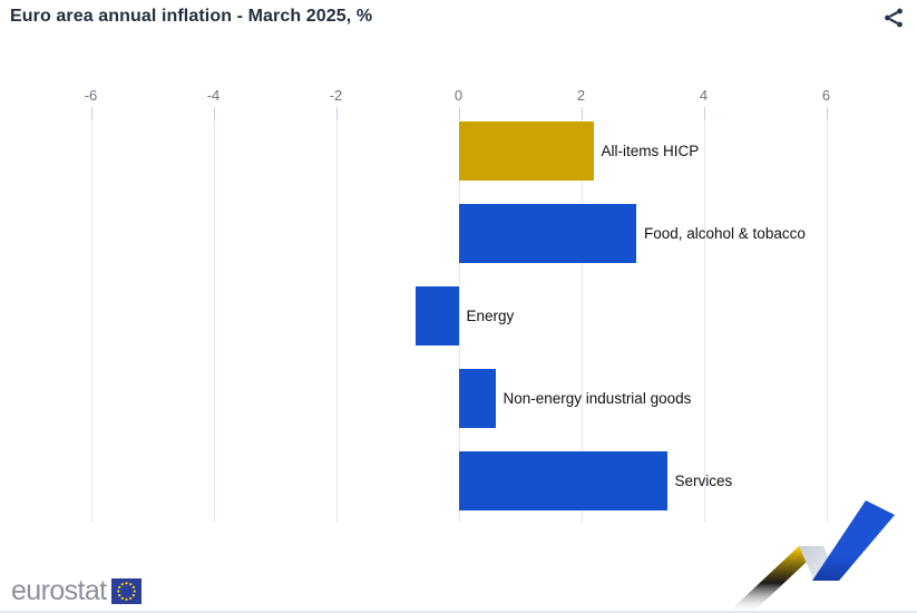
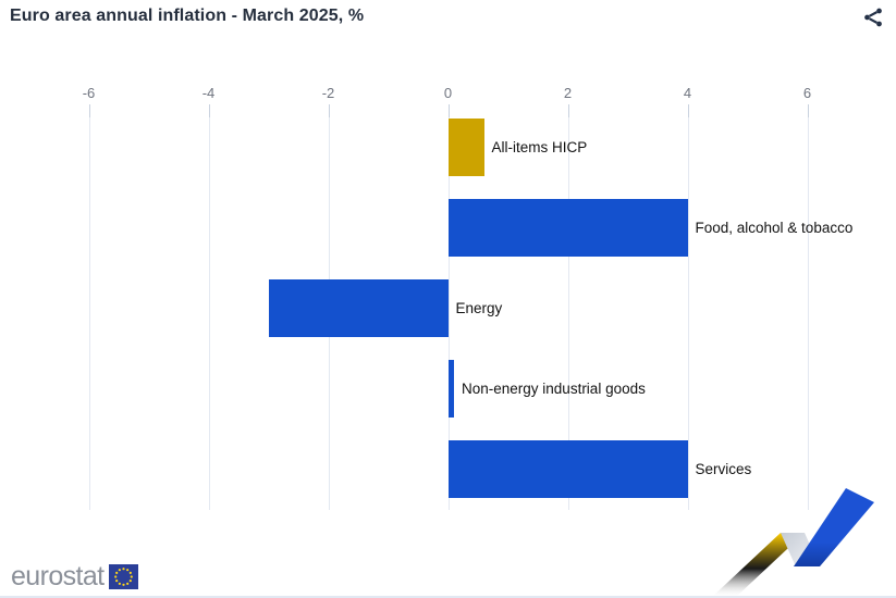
All-items HICP: 2.2 -> 0.6
Food, alcohol & tobacco: 2.9 -> 4.0
Energy: -0.7 -> -3.0
Non-energy industrial goods: 0.6 -> 0.1
Services: 3.4 -> 4.0
